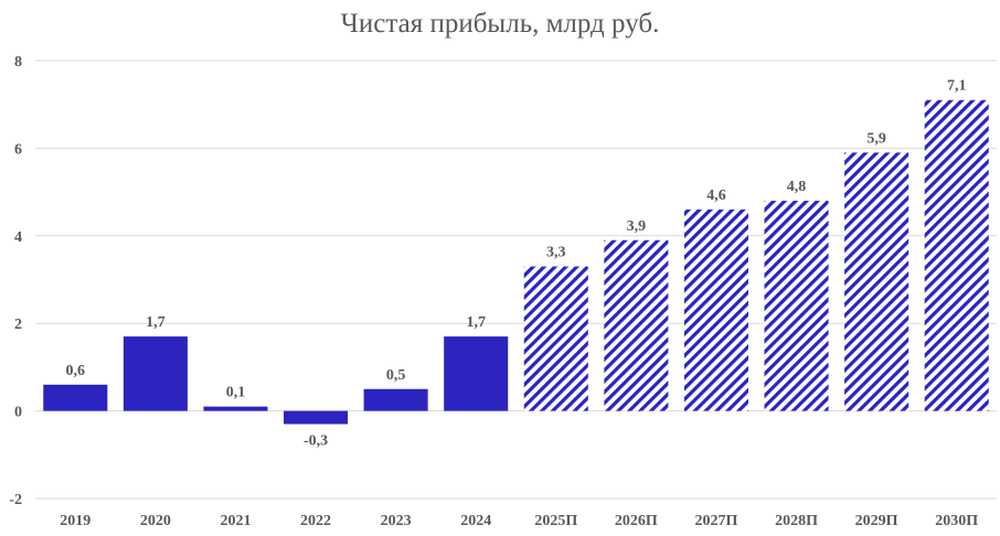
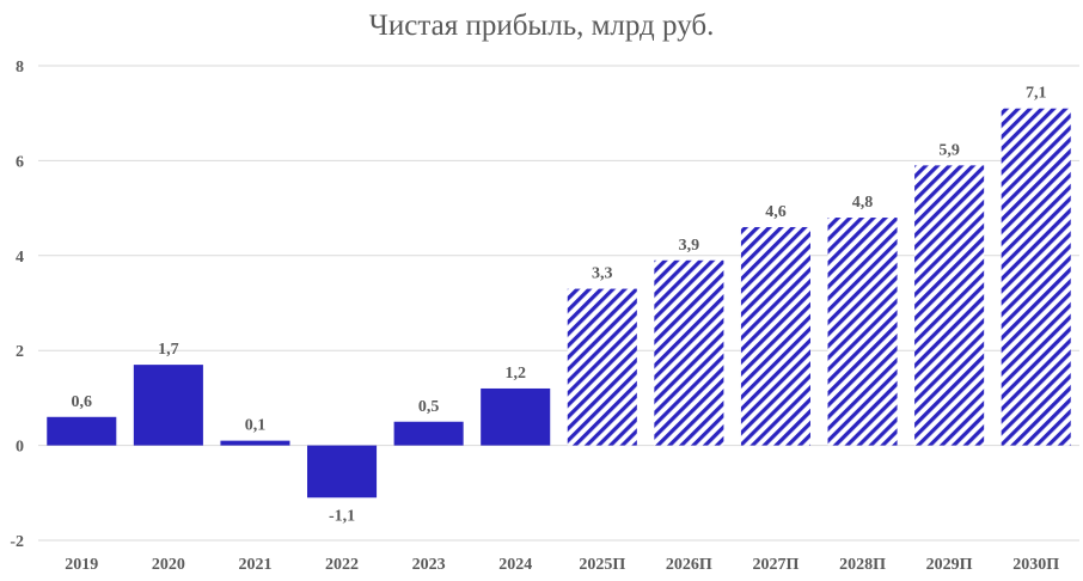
2022: -0,3 -> -1,1
2024: 1,7 -> 1,2
